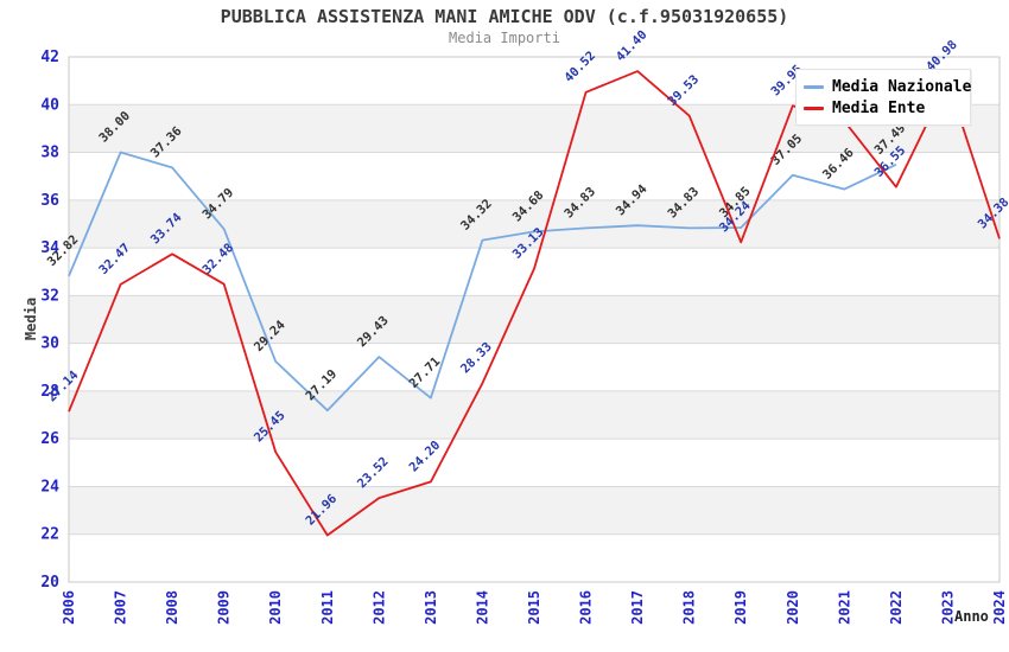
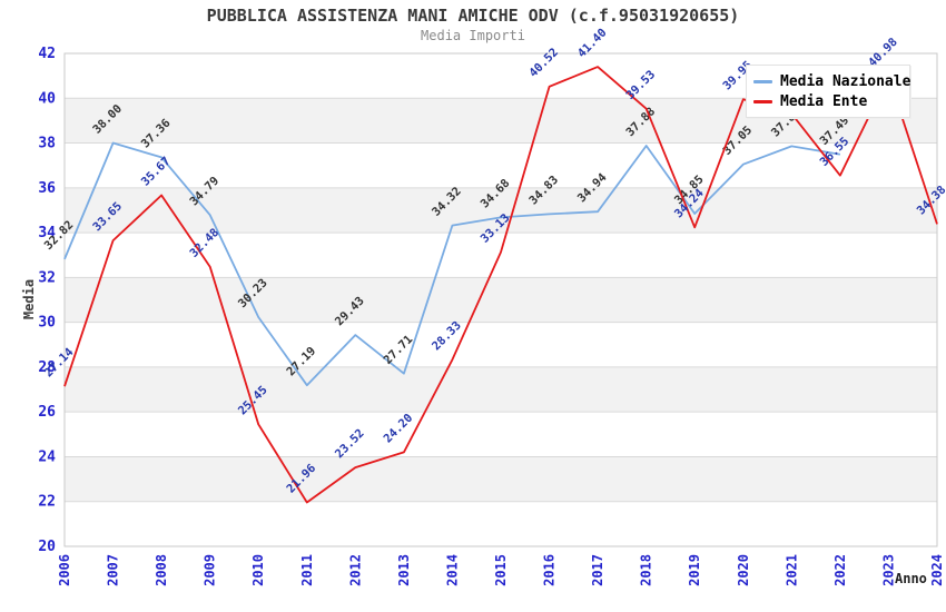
Media Ente/2007: 32.47 -> 33.65
Media Ente/2008: 33.74 -> 35.67
Media Nazionale/2010: 29.24 -> 30.23
Media Nazionale/2018: 34.83 -> 37.88
Media Nazionale/2021: 36.46 -> 37.86
